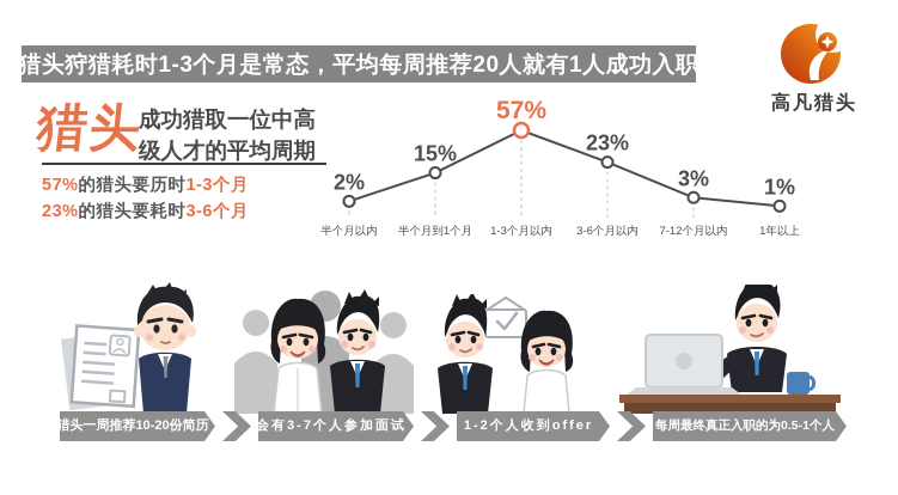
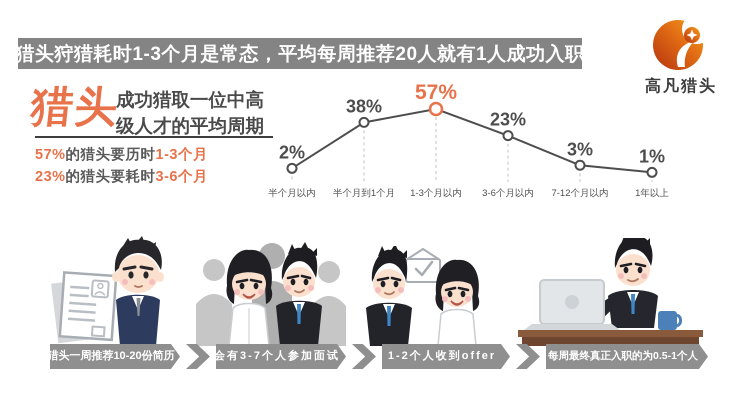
半个月到1个月: 15% -> 38%
